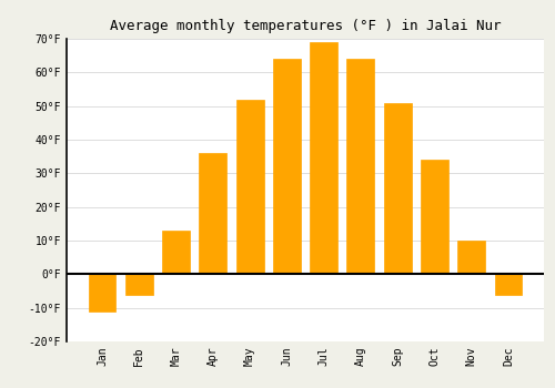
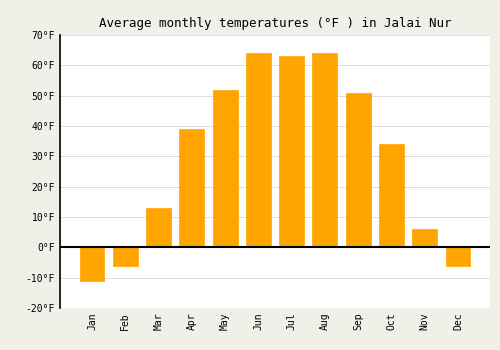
Apr: 36°F -> 39°F
Jul: 69°F -> 63°F
Nov: 10°F -> 6°F
